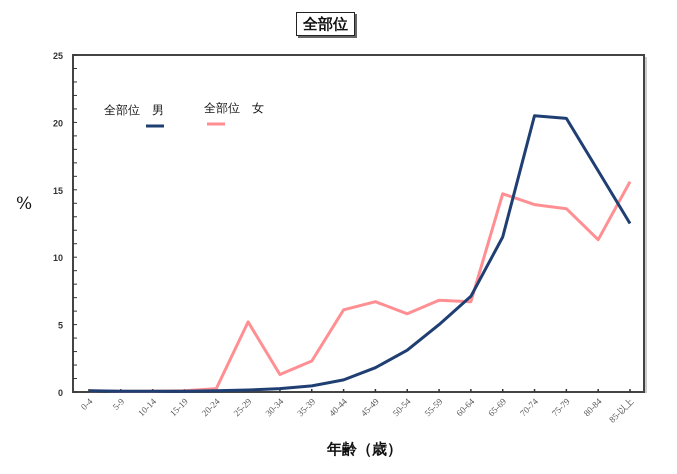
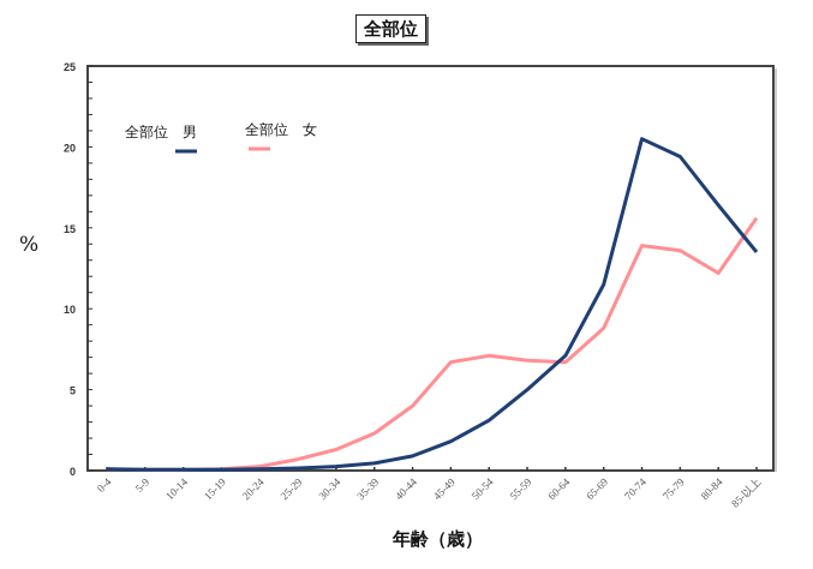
全部位 女/25-29: 5.2 -> 0.7
全部位 女/40-44: 6.1 -> 4.0
全部位 女/50-54: 5.8 -> 7.1
全部位 女/65-69: 14.7 -> 8.8
全部位 男/75-79: 20.3 -> 19.4
全部位 女/80-84: 11.3 -> 12.2
全部位 男/85-以上: 12.5 -> 13.5
